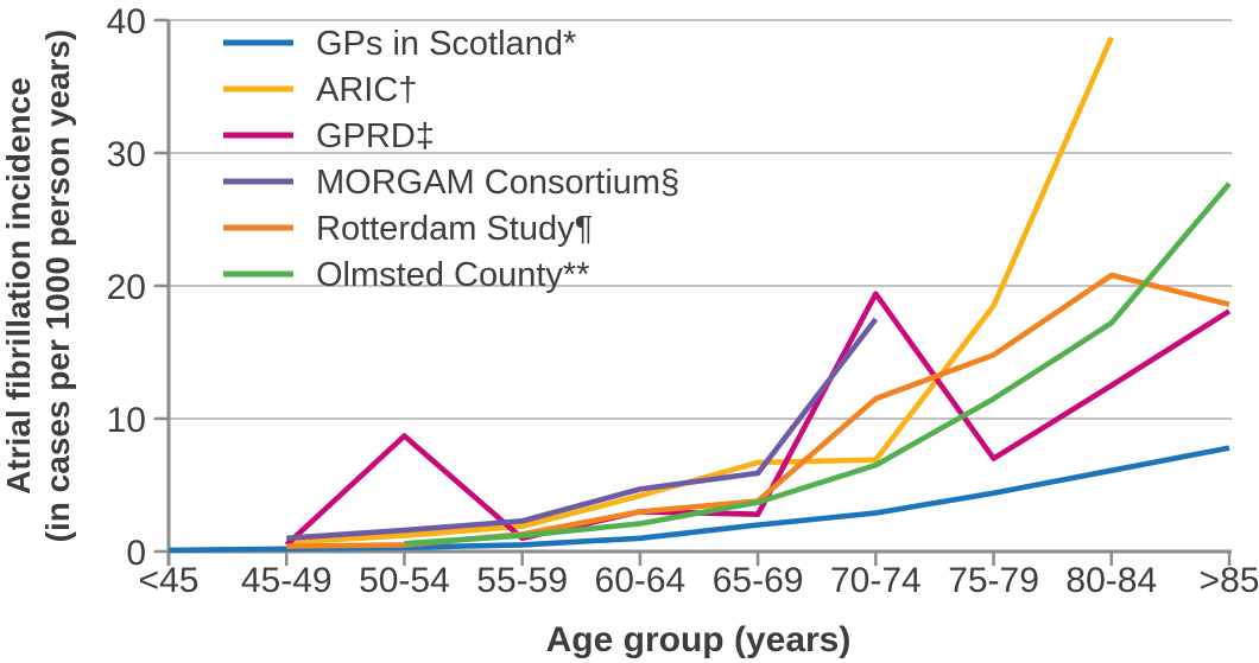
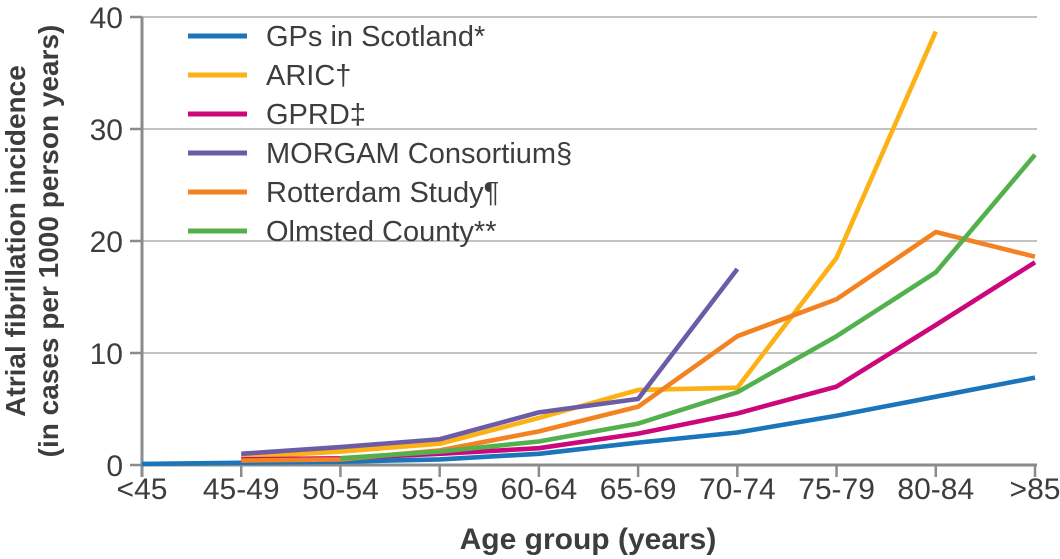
GPRD‡/50-54: 8.7 -> 0.6
GPRD‡/60-64: 3.0 -> 1.5
Rotterdam Study¶/65-69: 3.8 -> 5.2
GPRD‡/70-74: 19.4 -> 4.6
